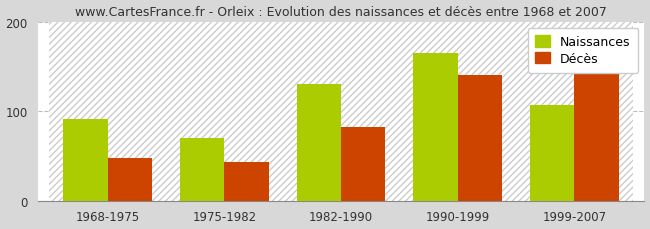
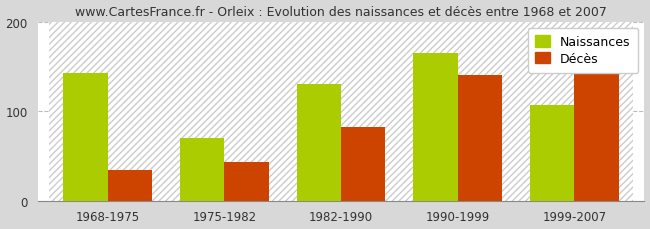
Naissances/1968-1975: 91 -> 142
Décès/1968-1975: 48 -> 34
